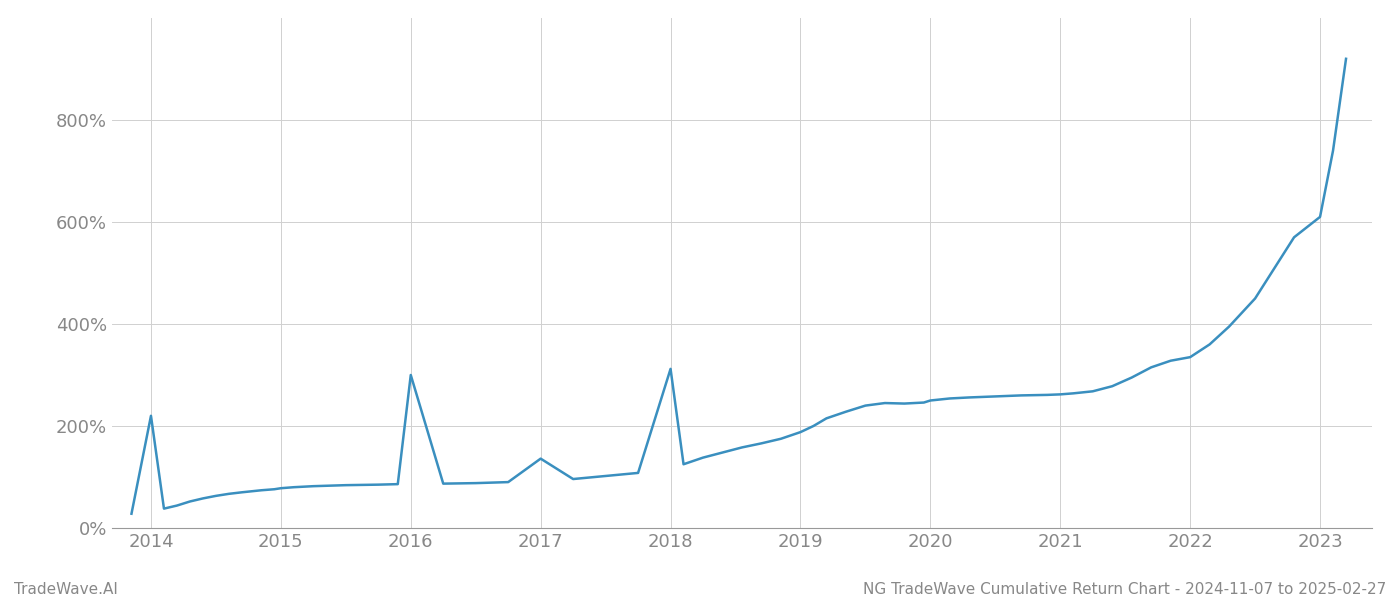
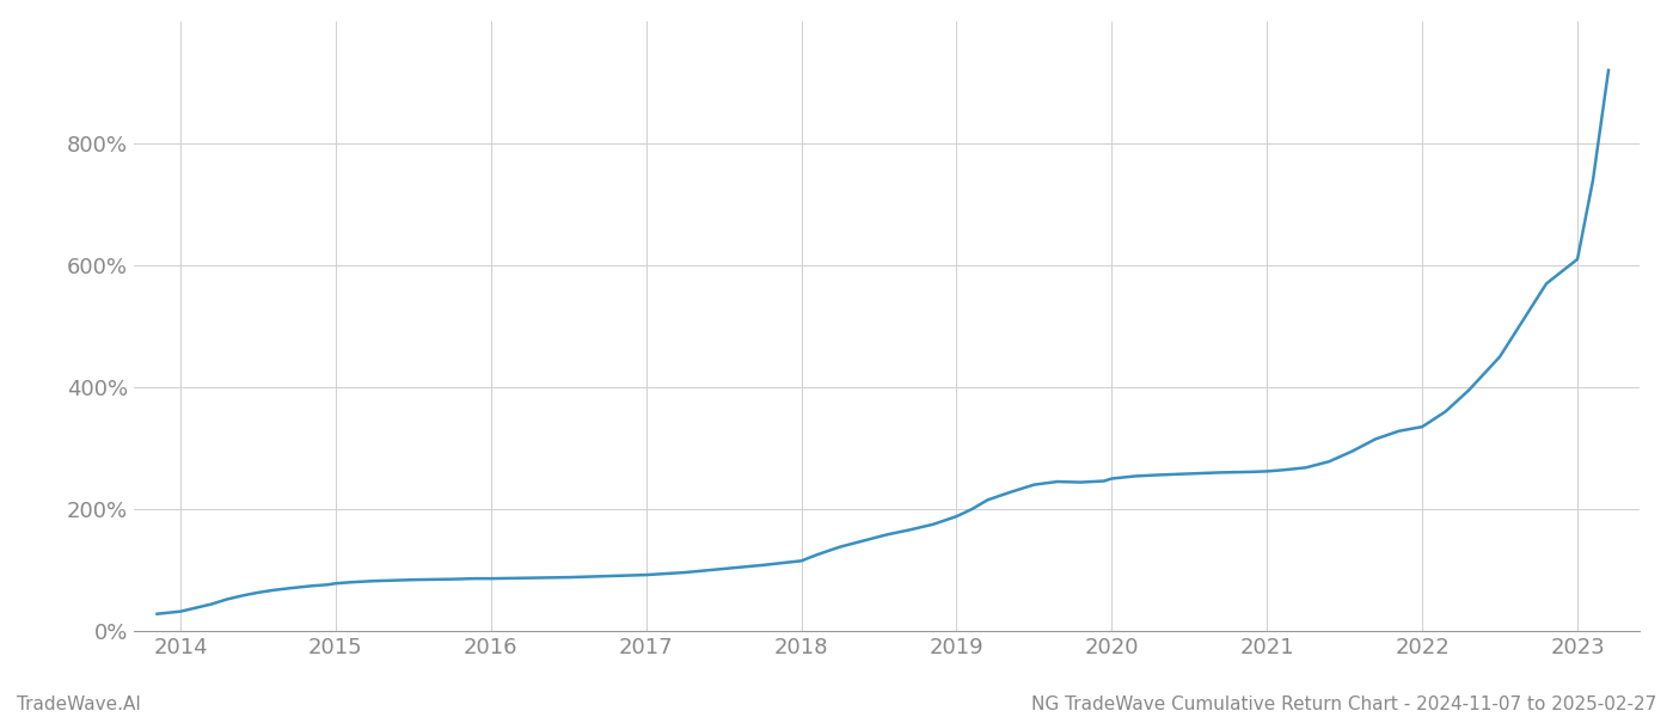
2014: 220% -> 32%
2016: 300% -> 86%
2017: 136% -> 92%
2018: 312% -> 115%
